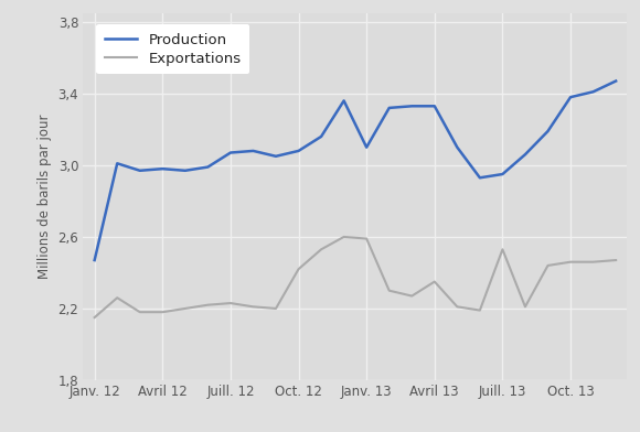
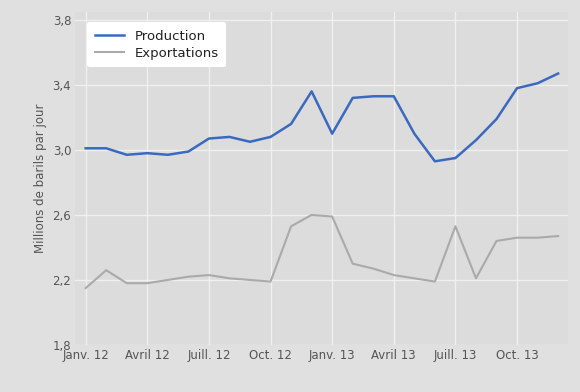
Production/Janv. 12: 2,47 -> 3,01
Exportations/Oct. 12: 2,42 -> 2,19
Exportations/Avril 13: 2,35 -> 2,23
